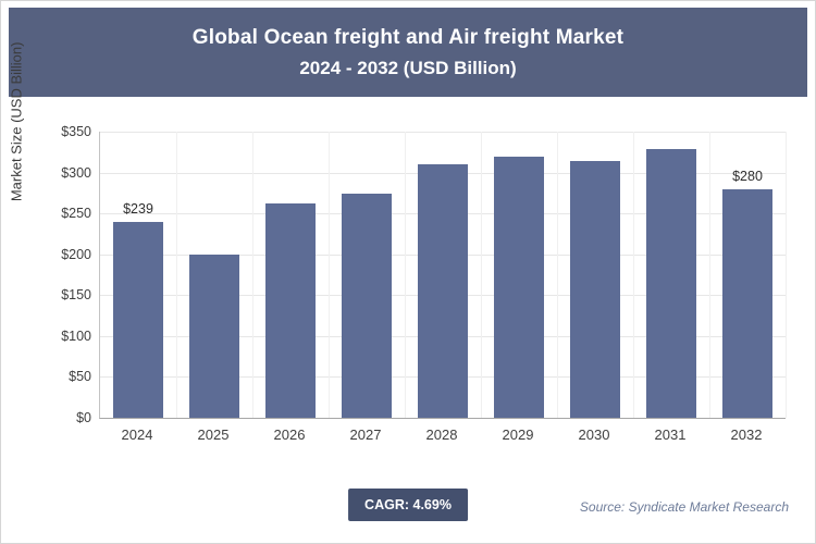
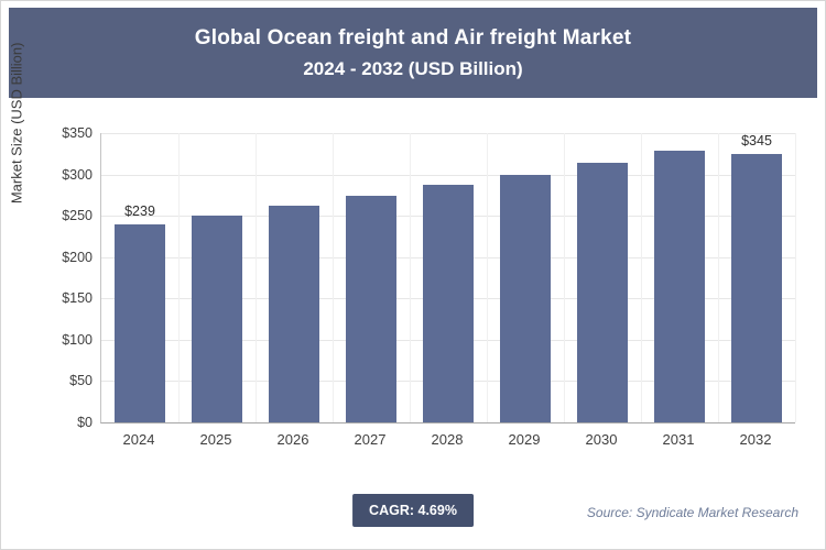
2025: $200 -> $250
2028: $310 -> $290
2029: $320 -> $300
2032: $280 -> $345
